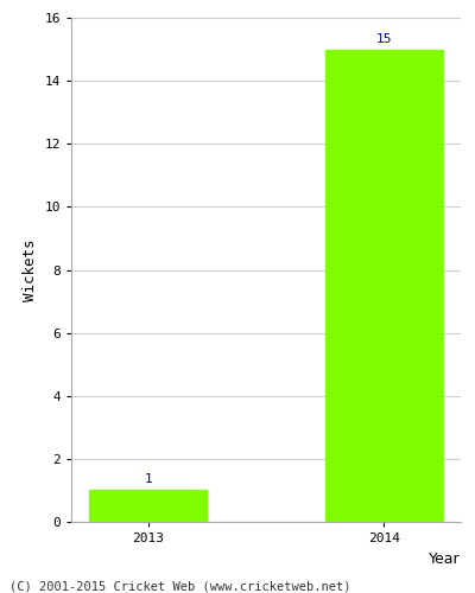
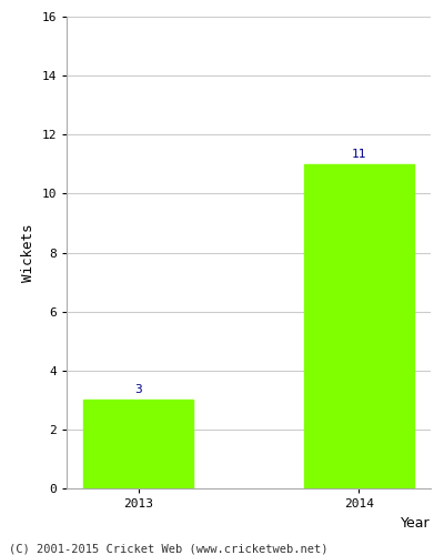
2013: 1 -> 3
2014: 15 -> 11
